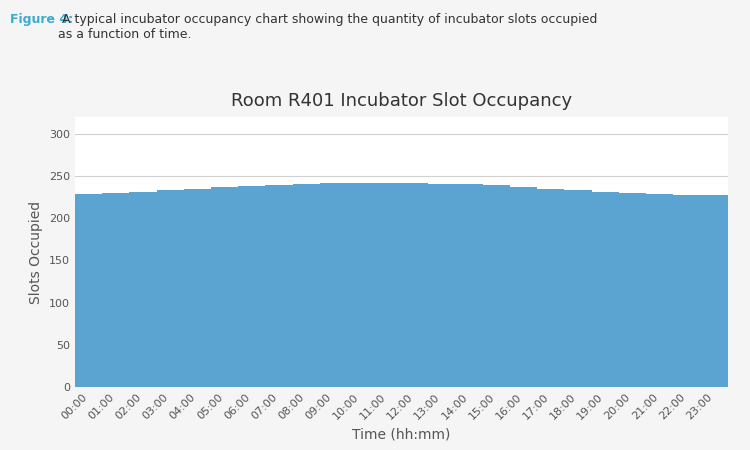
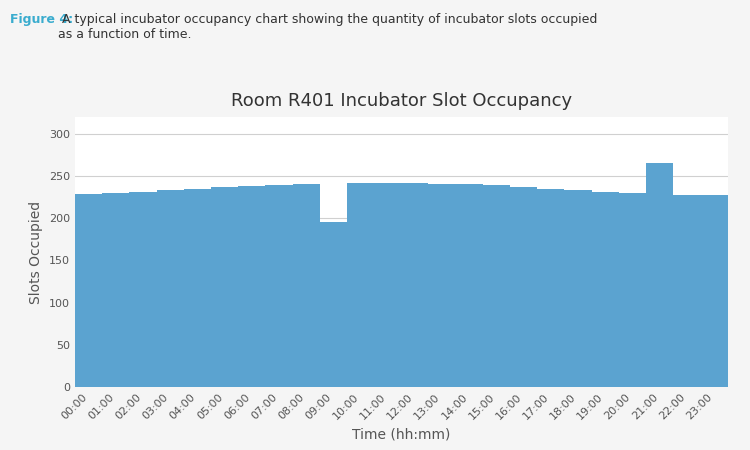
09:00: 242 -> 196
21:00: 229 -> 266
